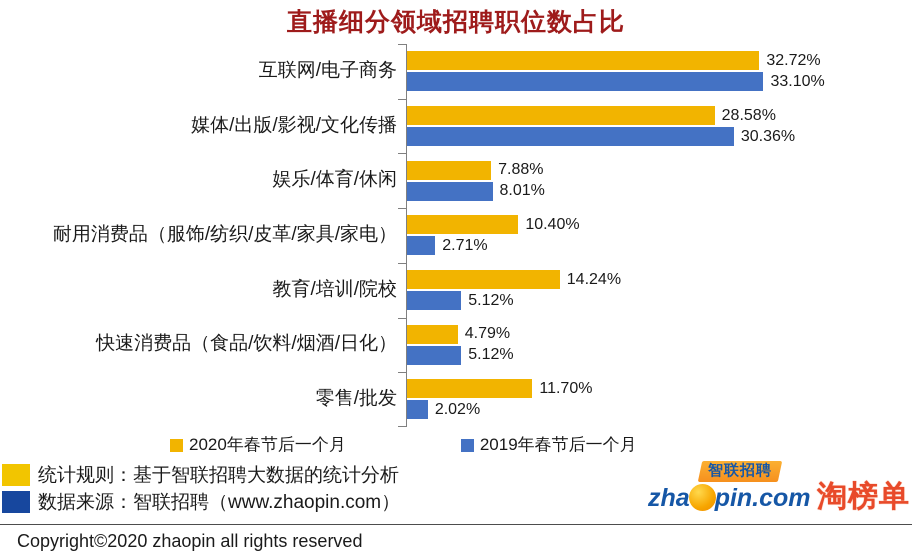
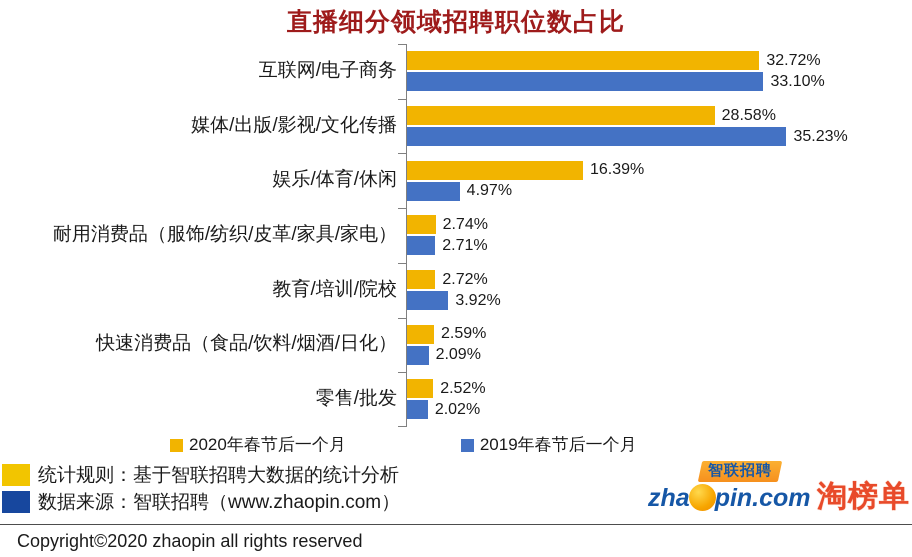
2019年春节后一个月/媒体/出版/影视/文化传播: 30.36% -> 35.23%
2020年春节后一个月/娱乐/体育/休闲: 7.88% -> 16.39%
2019年春节后一个月/娱乐/体育/休闲: 8.01% -> 4.97%
2020年春节后一个月/耐用消费品（服饰/纺织/皮革/家具/家电）: 10.40% -> 2.74%
2020年春节后一个月/教育/培训/院校: 14.24% -> 2.72%
2019年春节后一个月/教育/培训/院校: 5.12% -> 3.92%
2020年春节后一个月/快速消费品（食品/饮料/烟酒/日化）: 4.79% -> 2.59%
2019年春节后一个月/快速消费品（食品/饮料/烟酒/日化）: 5.12% -> 2.09%
2020年春节后一个月/零售/批发: 11.70% -> 2.52%
